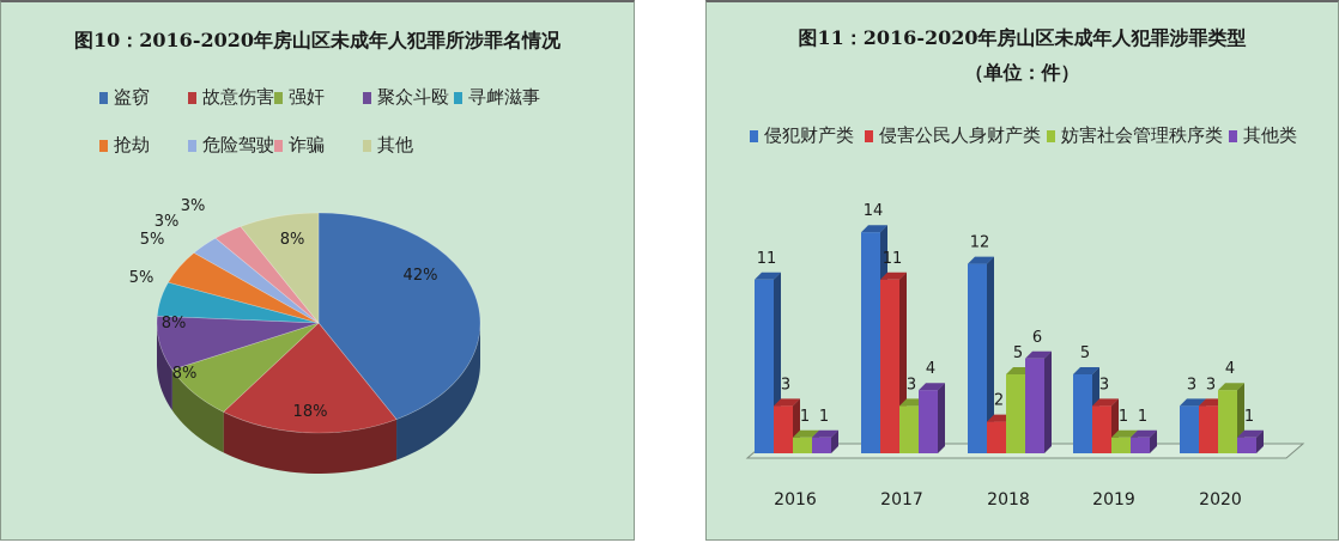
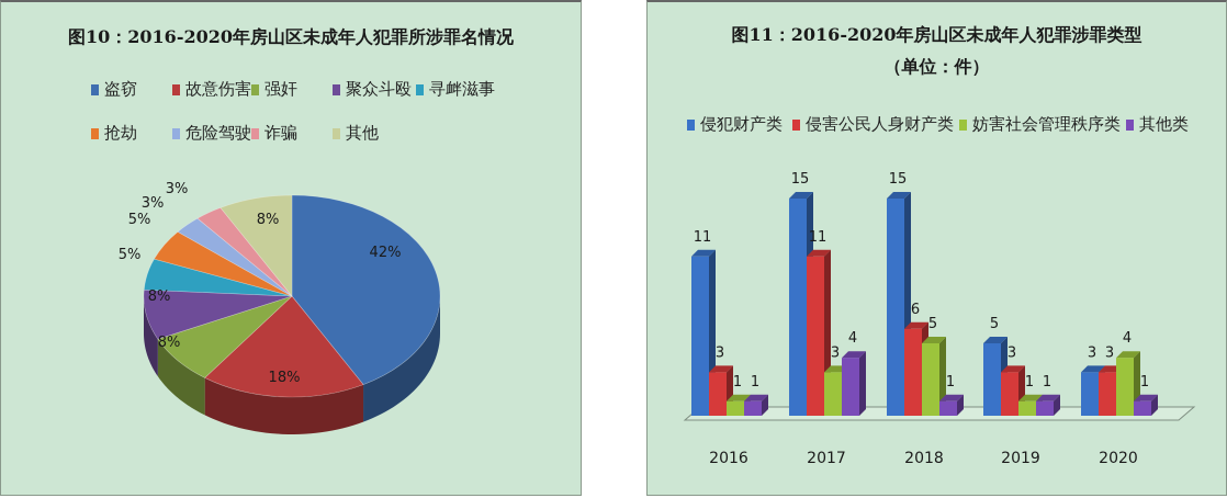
图11：2016-2020年房山区未成年人犯罪涉罪类型/侵犯财产类/2017: 14 -> 15
图11：2016-2020年房山区未成年人犯罪涉罪类型/侵犯财产类/2018: 12 -> 15
图11：2016-2020年房山区未成年人犯罪涉罪类型/侵害公民人身财产类/2018: 2 -> 6
图11：2016-2020年房山区未成年人犯罪涉罪类型/其他类/2018: 6 -> 1
